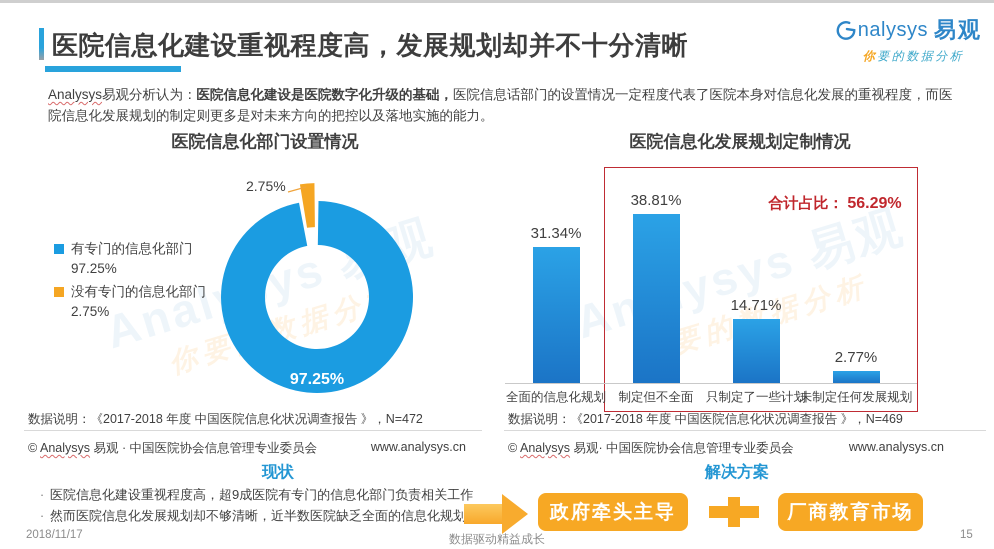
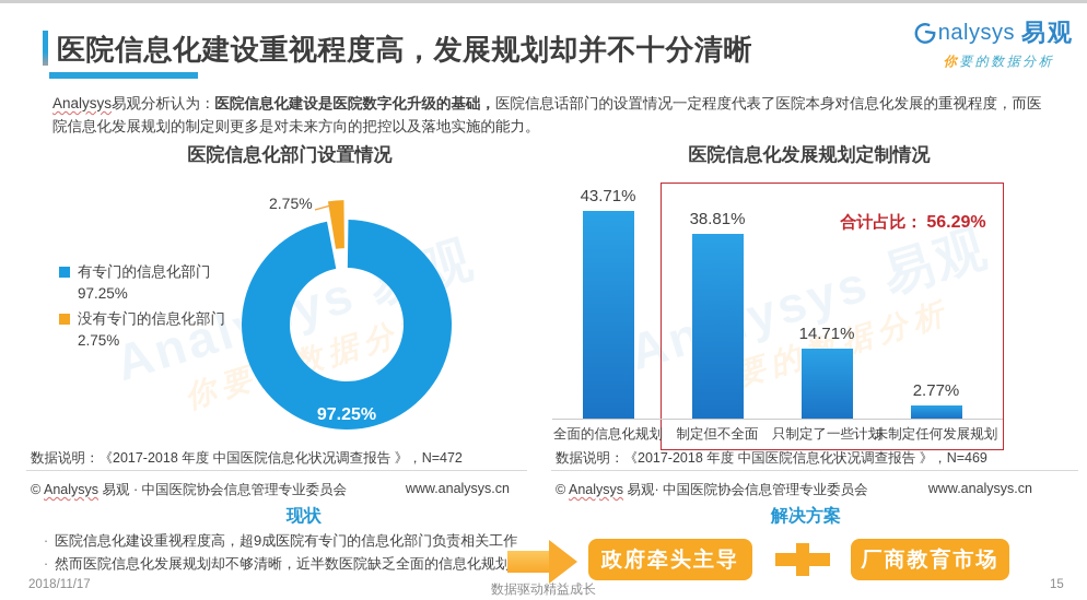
医院信息化发展规划定制情况/全面的信息化规划: 31.34% -> 43.71%
